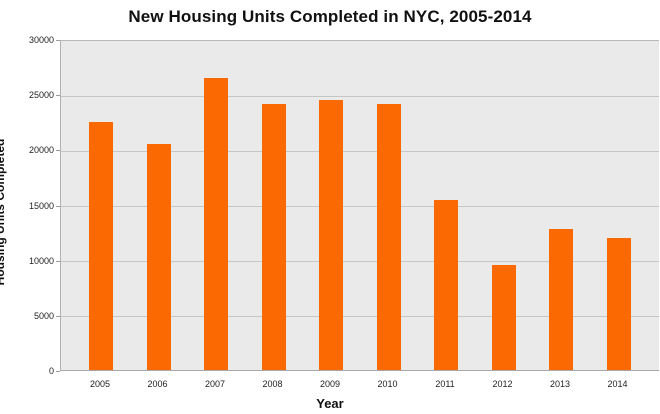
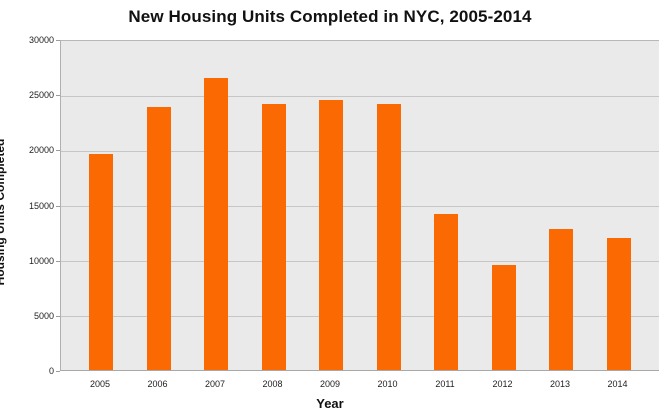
2005: 22500 -> 19600
2006: 20500 -> 23800
2011: 15400 -> 14100
